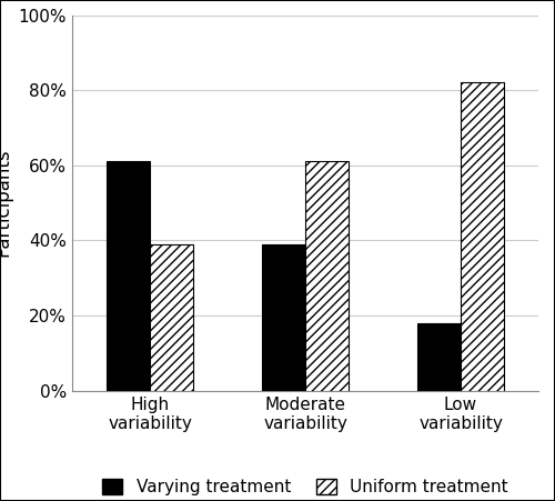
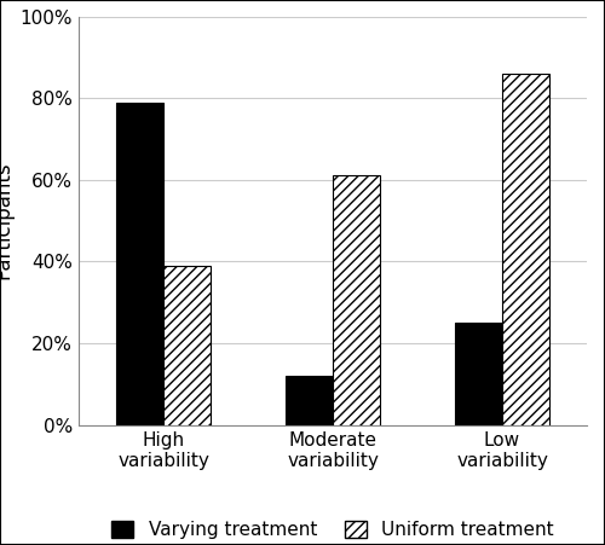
Varying treatment/High variability: 61% -> 79%
Varying treatment/Moderate variability: 39% -> 12%
Varying treatment/Low variability: 18% -> 25%
Uniform treatment/Low variability: 82% -> 86%
